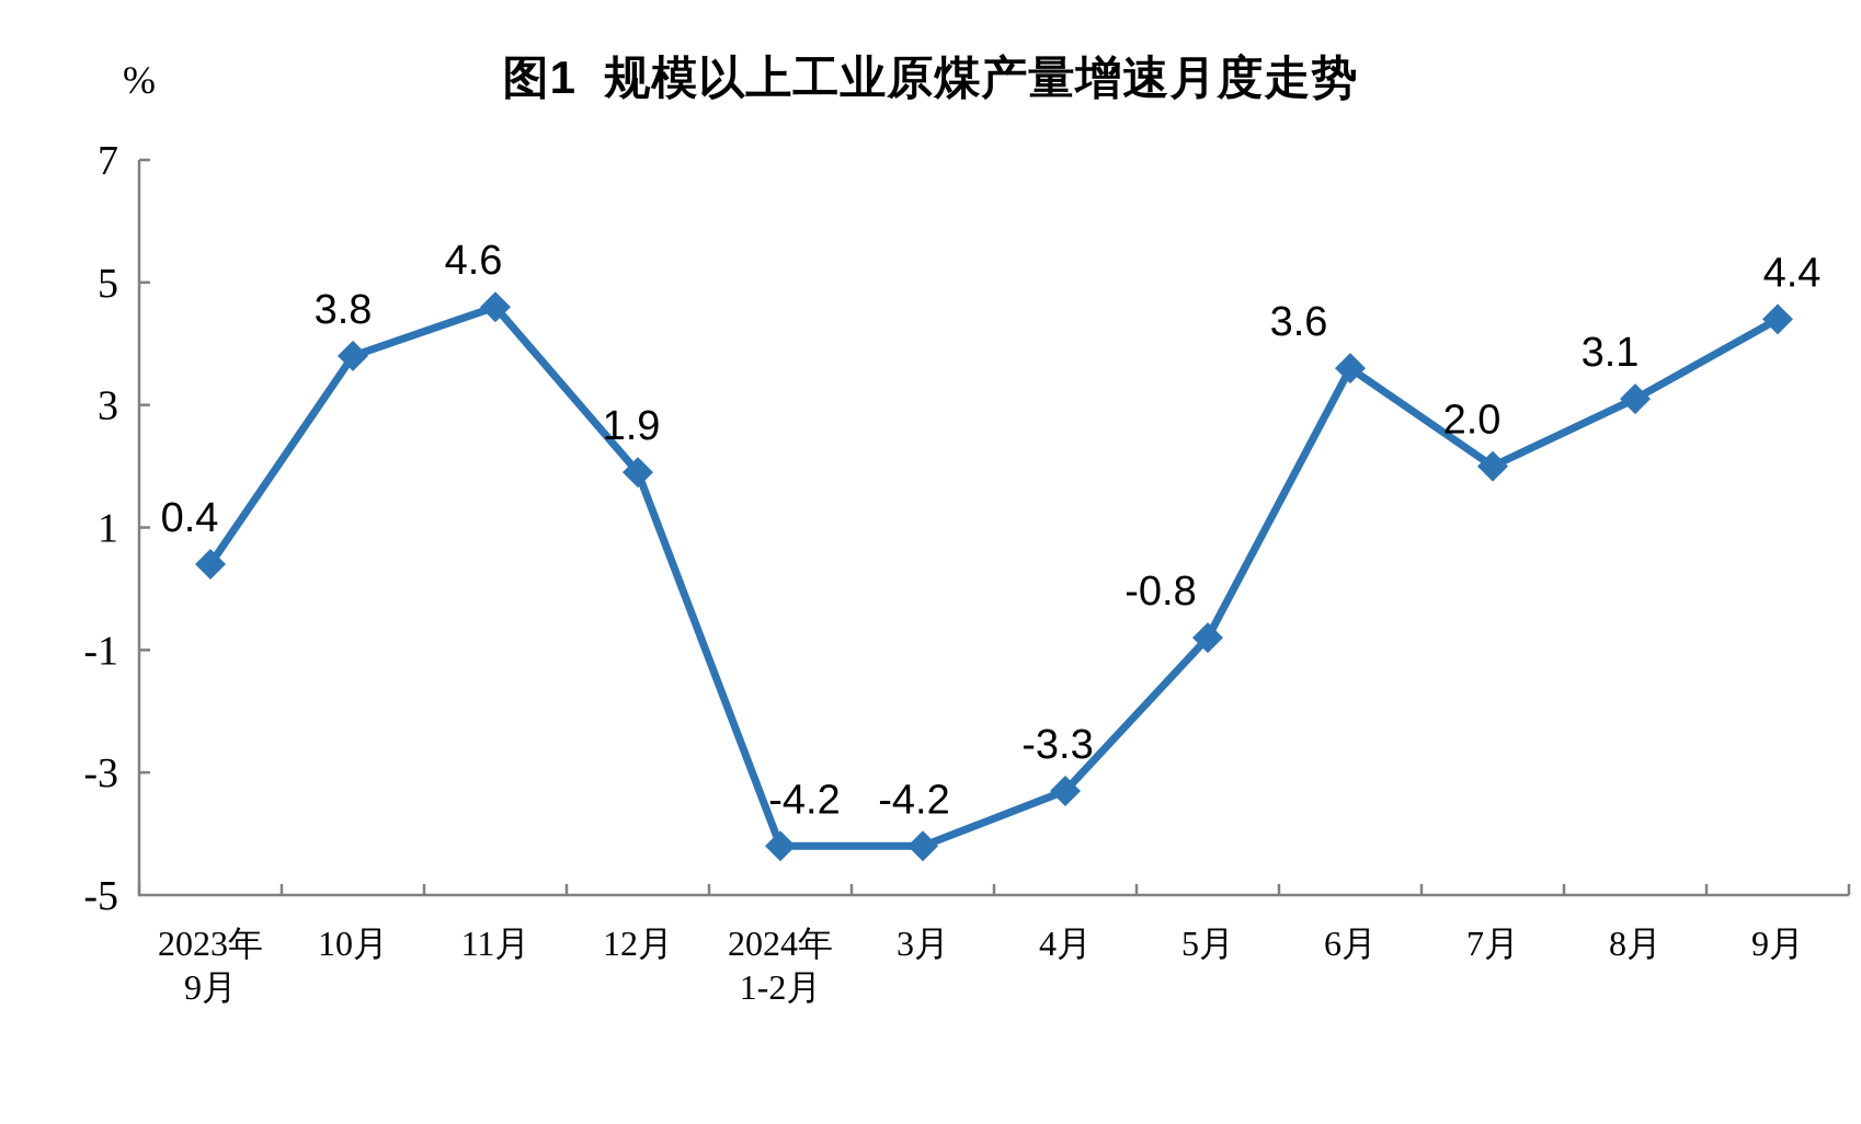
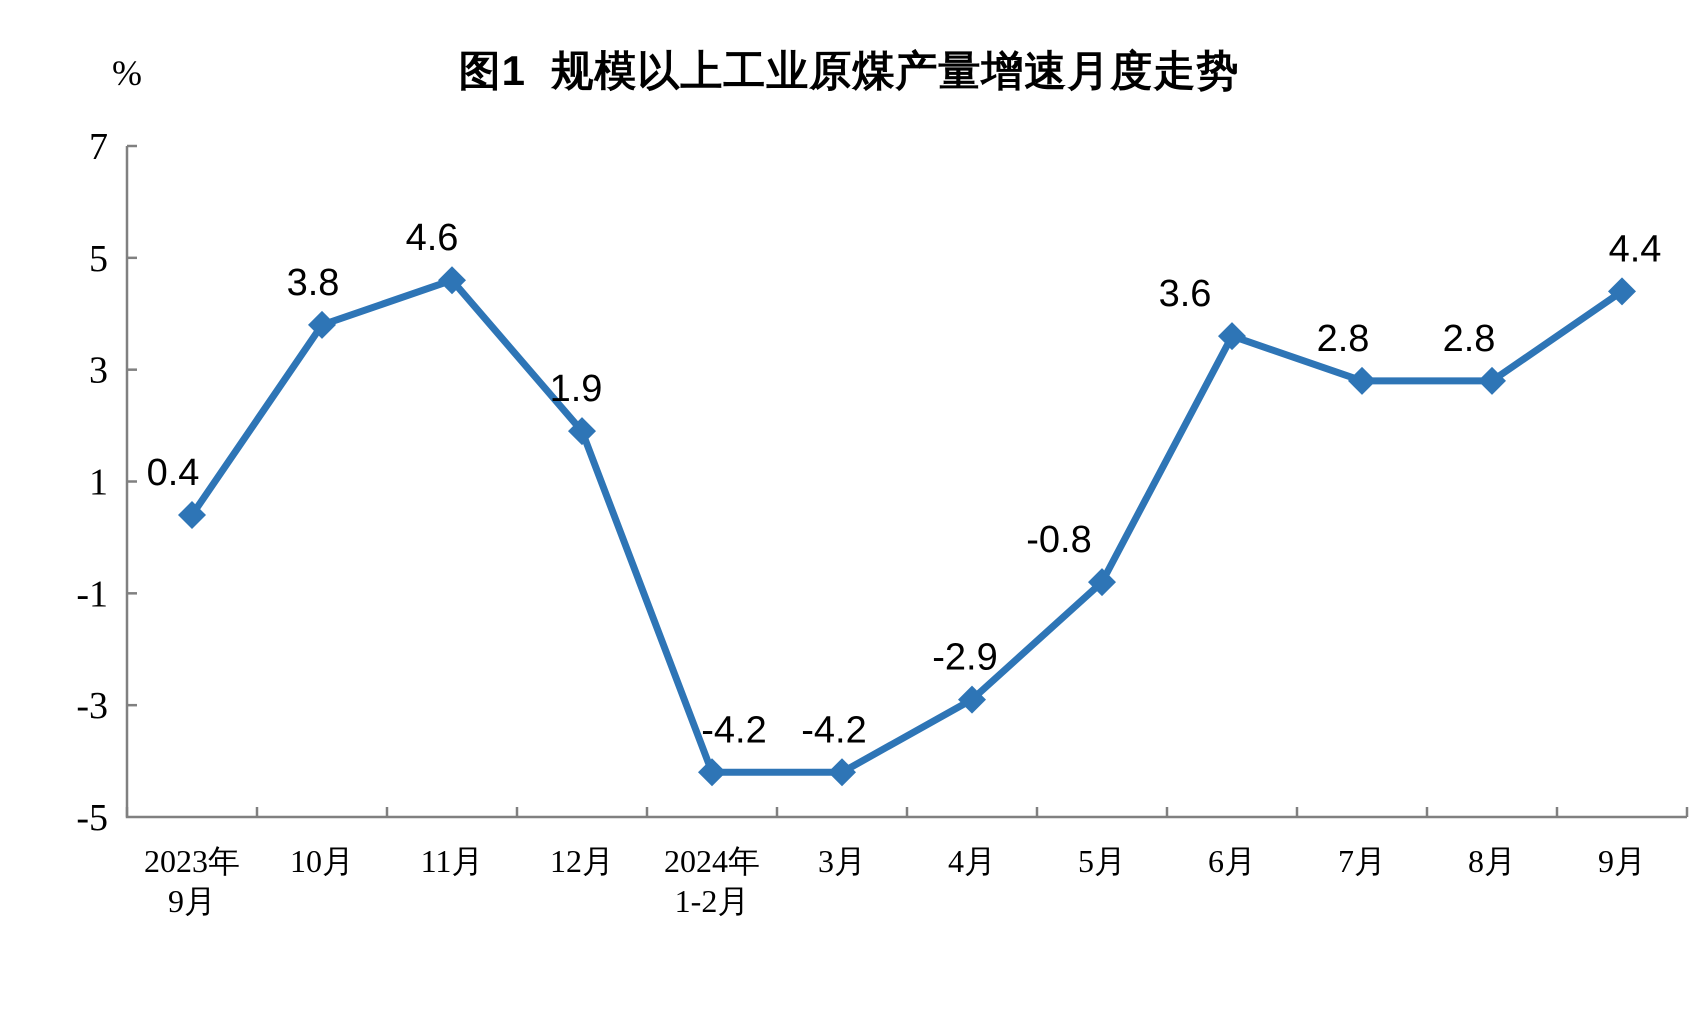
4月: -3.3 -> -2.9
7月: 2.0 -> 2.8
8月: 3.1 -> 2.8
